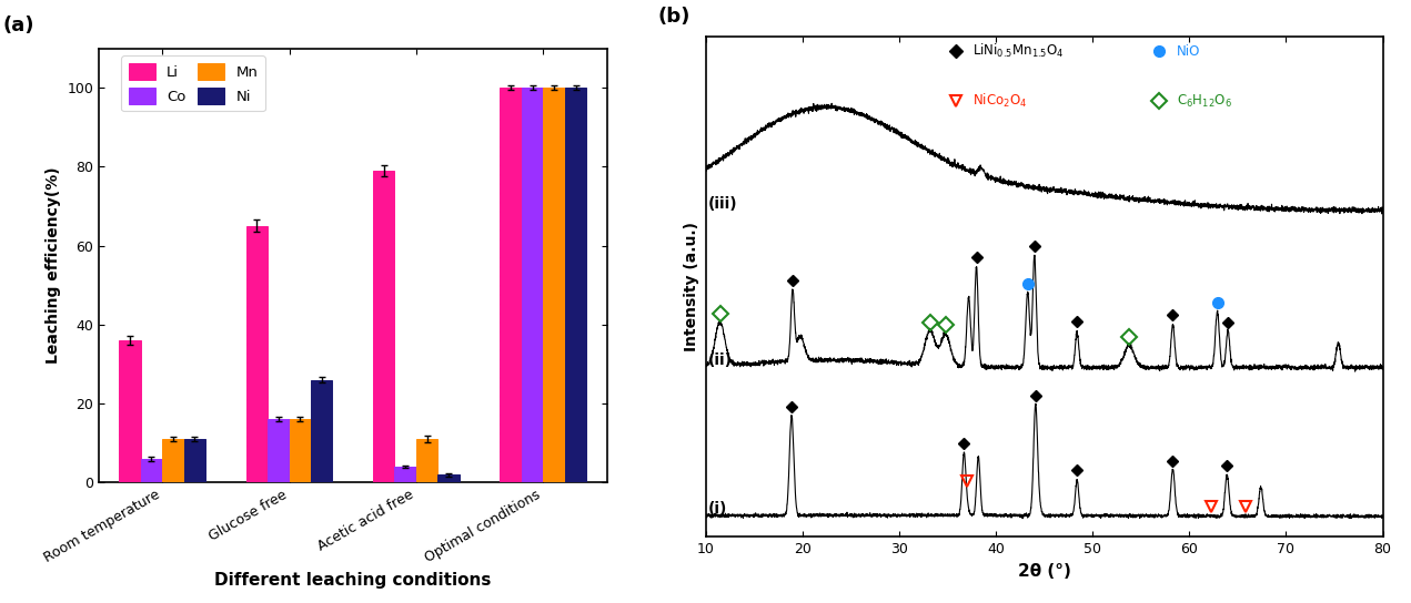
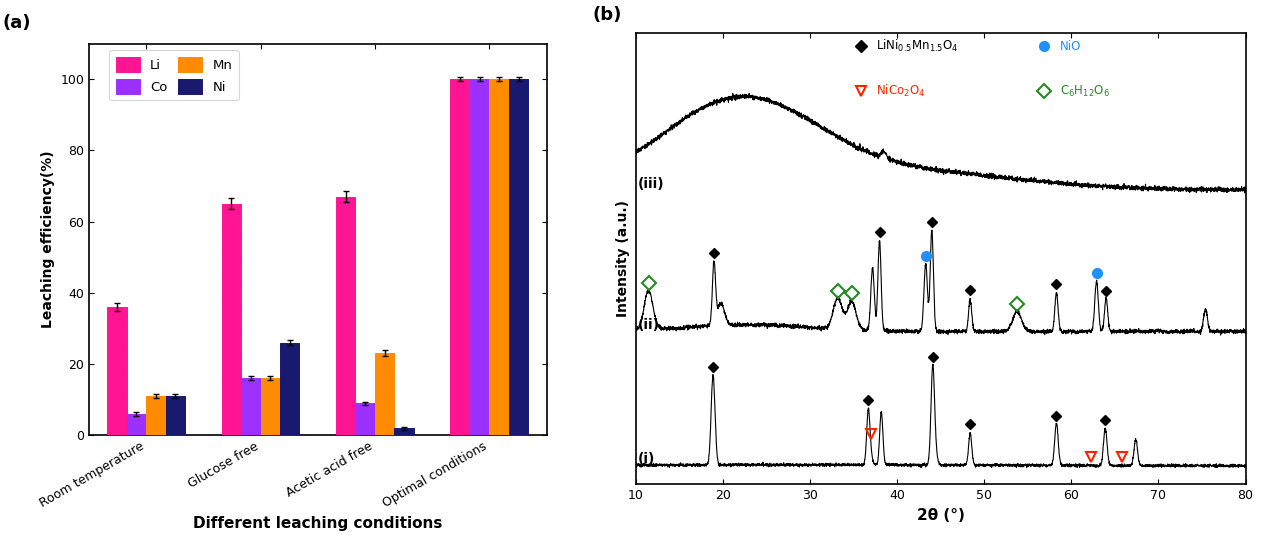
Li/Acetic acid free: 79 -> 67
Co/Acetic acid free: 4 -> 9
Mn/Acetic acid free: 11 -> 23
